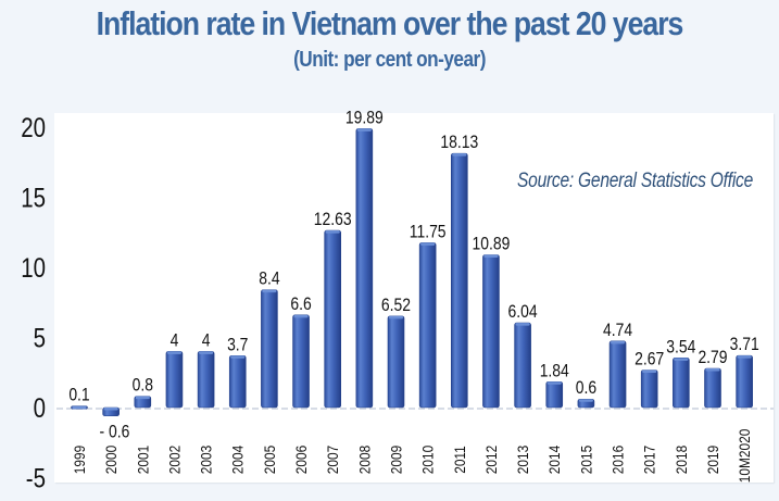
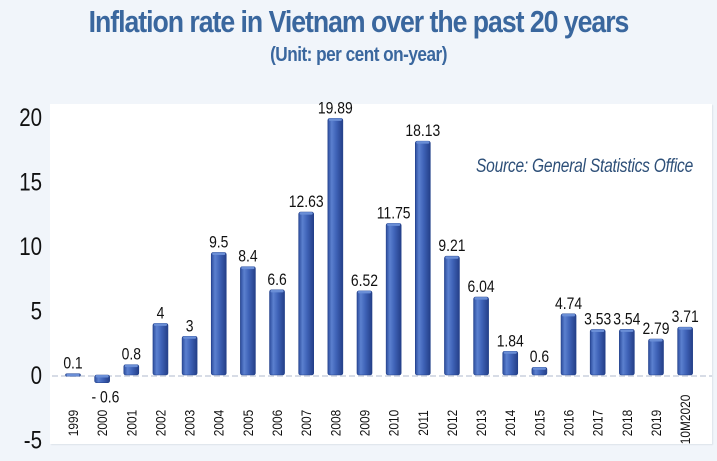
2003: 4 -> 3
2004: 3.7 -> 9.5
2012: 10.89 -> 9.21
2017: 2.67 -> 3.53
